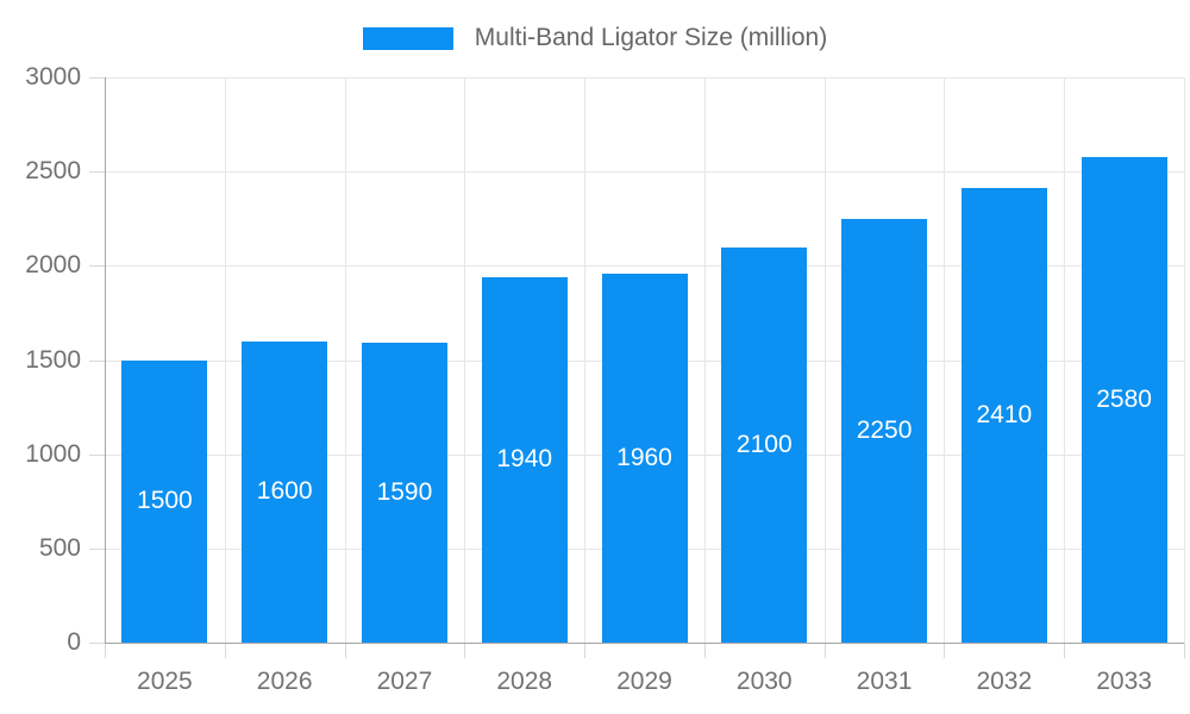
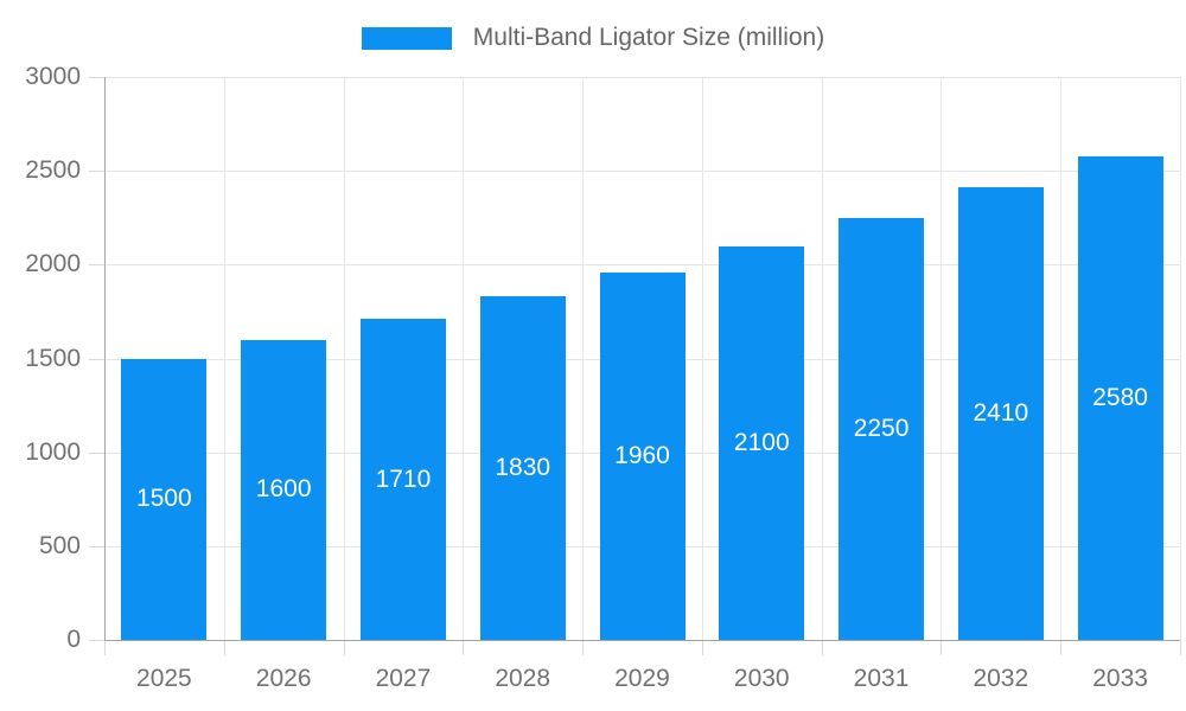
2027: 1590 -> 1710
2028: 1940 -> 1830
